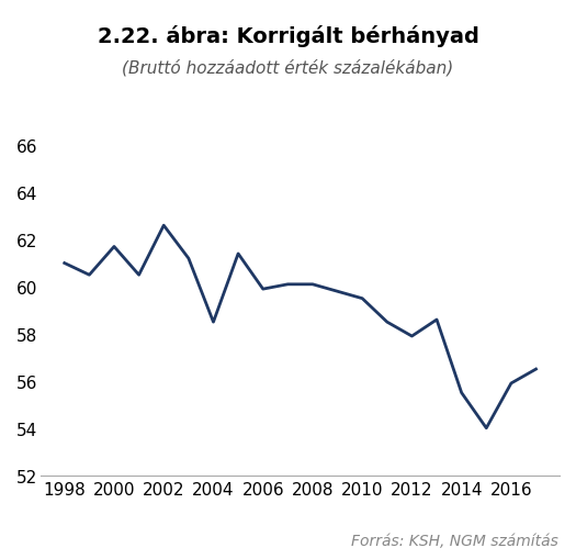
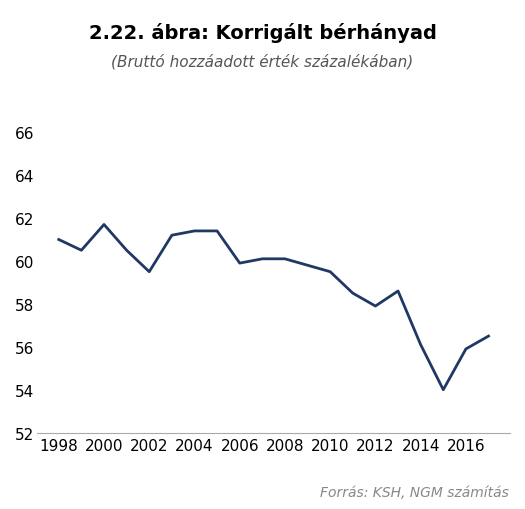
2002: 62.6 -> 59.5
2004: 58.5 -> 61.4
2014: 55.5 -> 56.1
